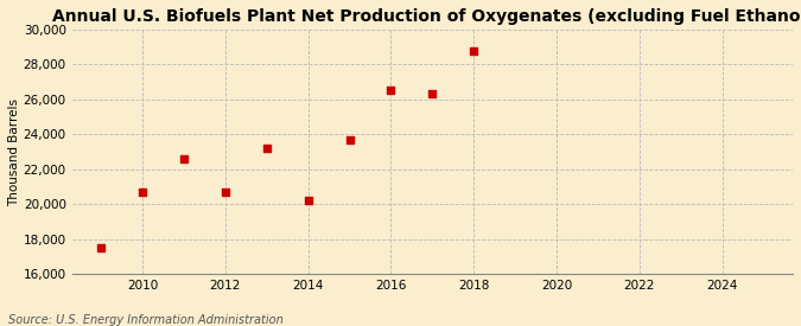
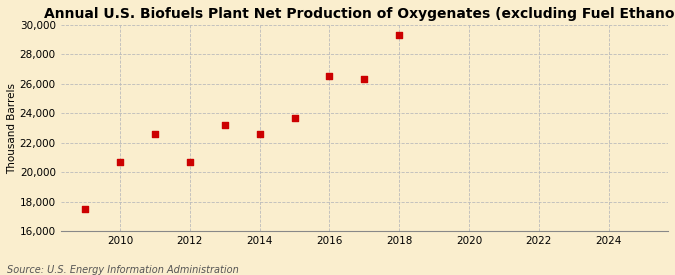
2014: 20,200 -> 22,600
2018: 28,800 -> 29,300
